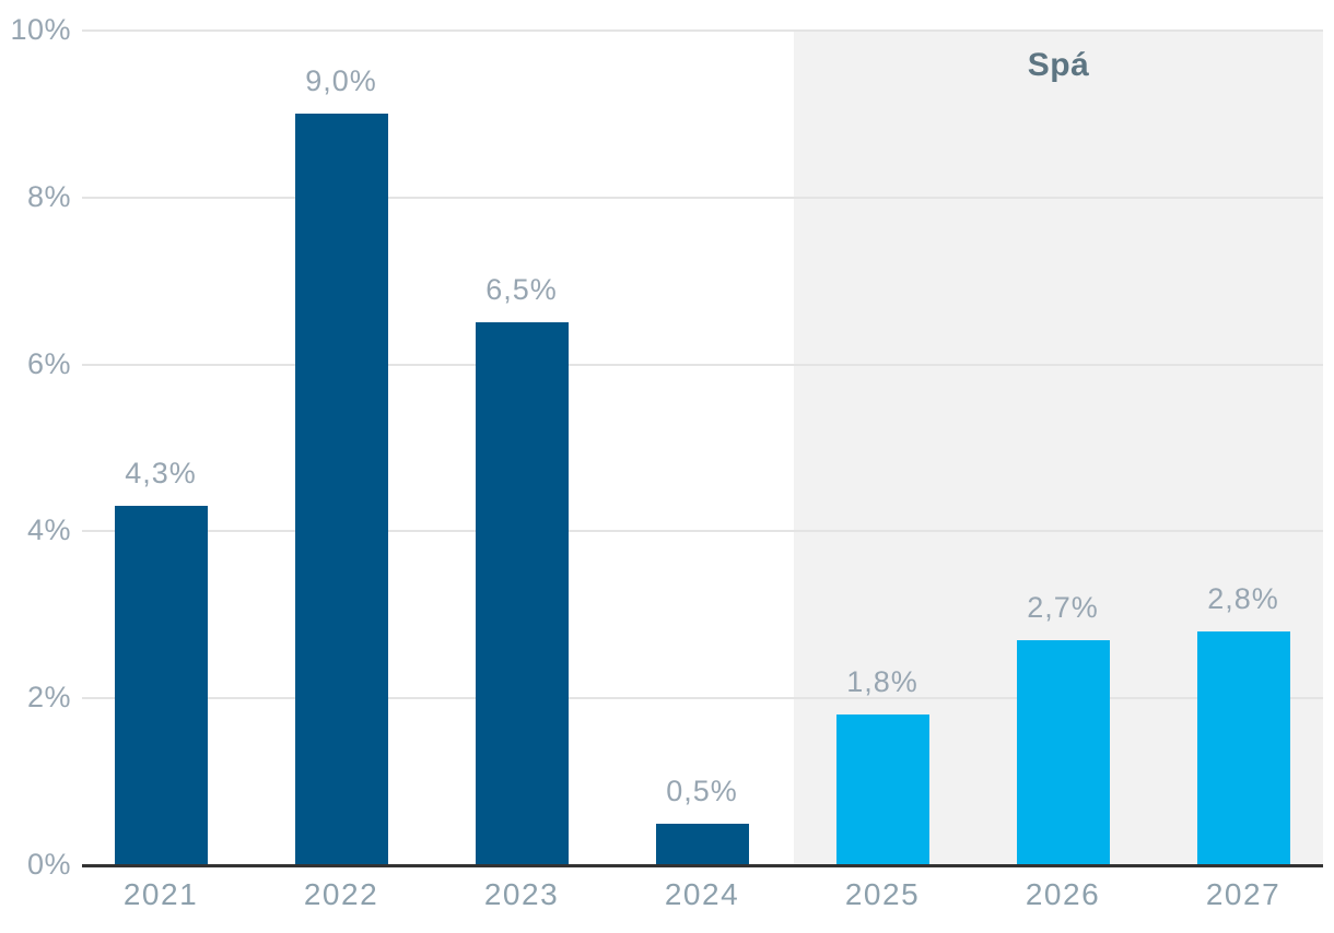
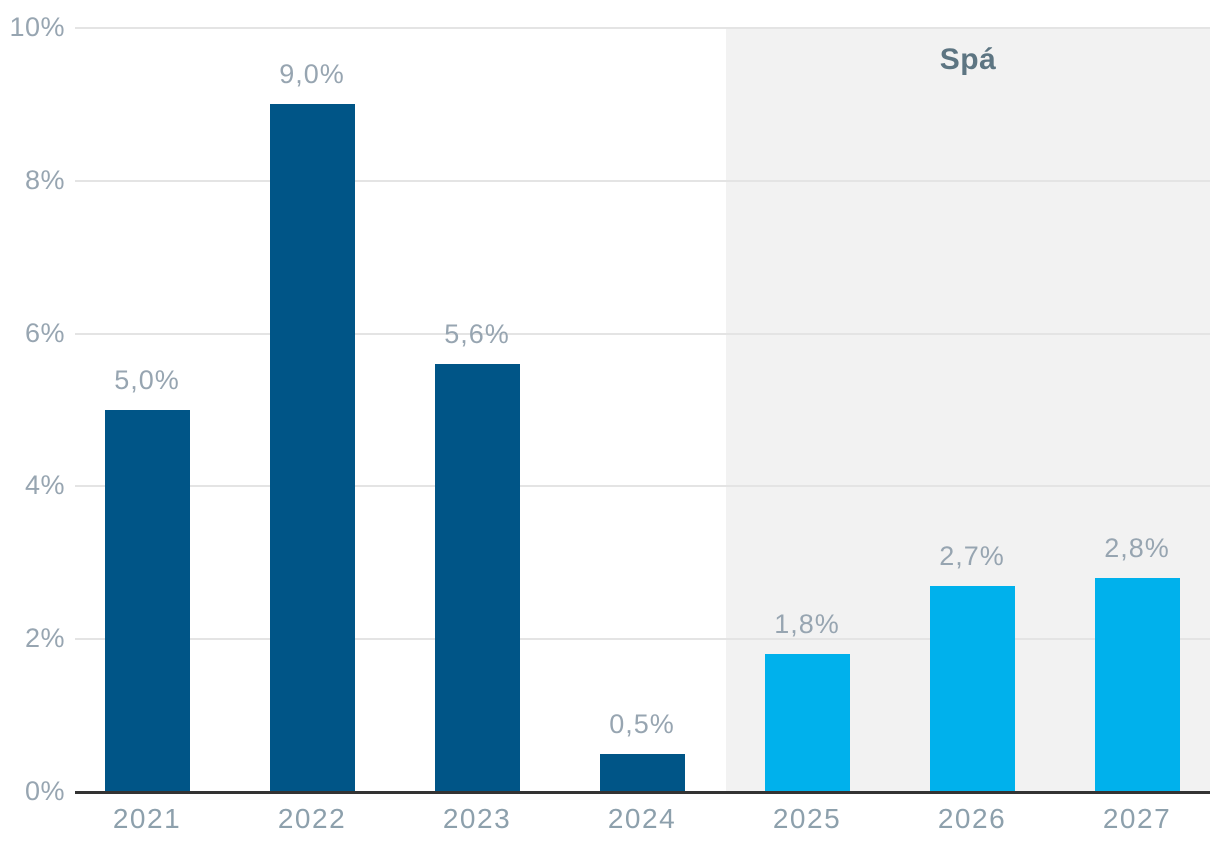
2021: 4,3% -> 5,0%
2023: 6,5% -> 5,6%
